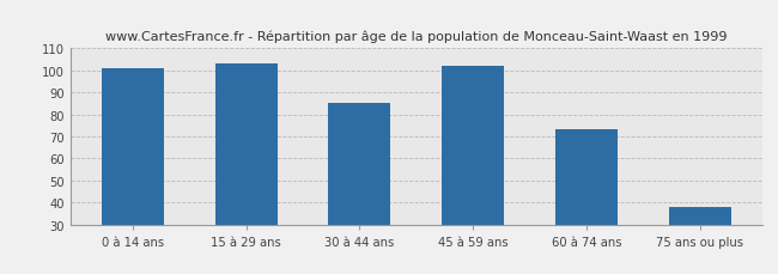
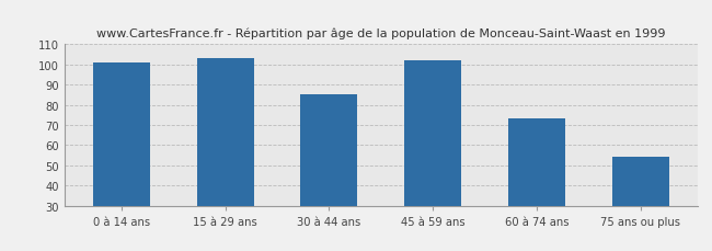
75 ans ou plus: 38 -> 54
